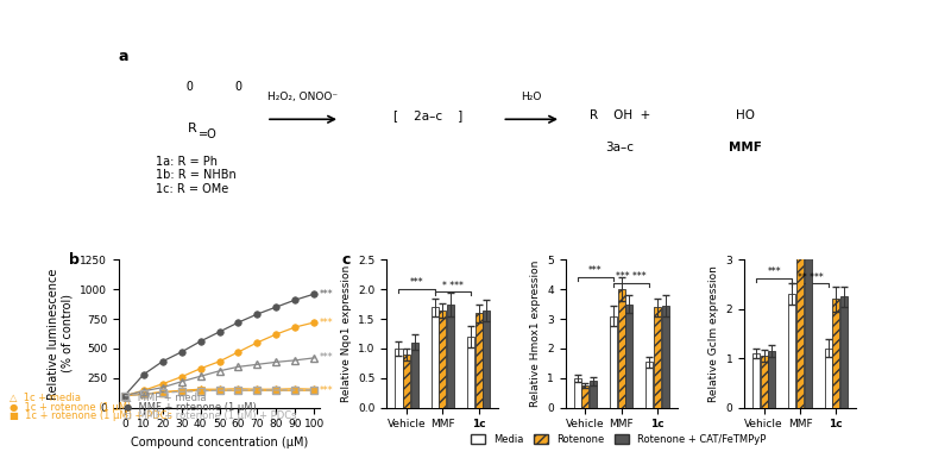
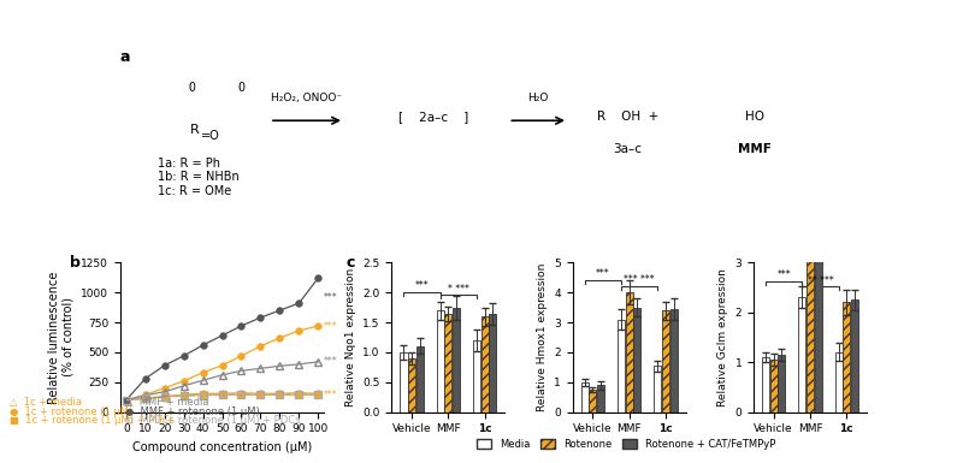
Rotenone + CAT/FeTMPyP/100: 960 -> 1120
